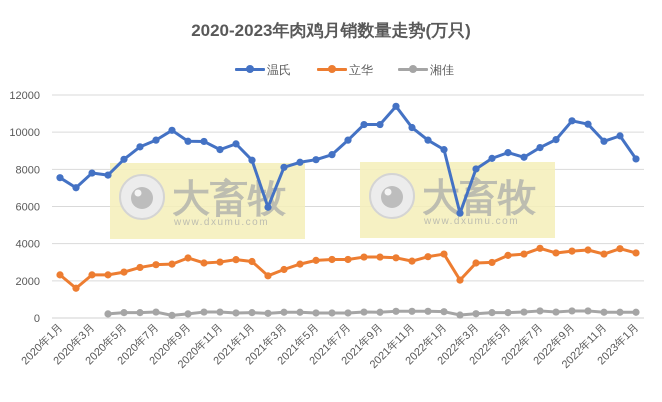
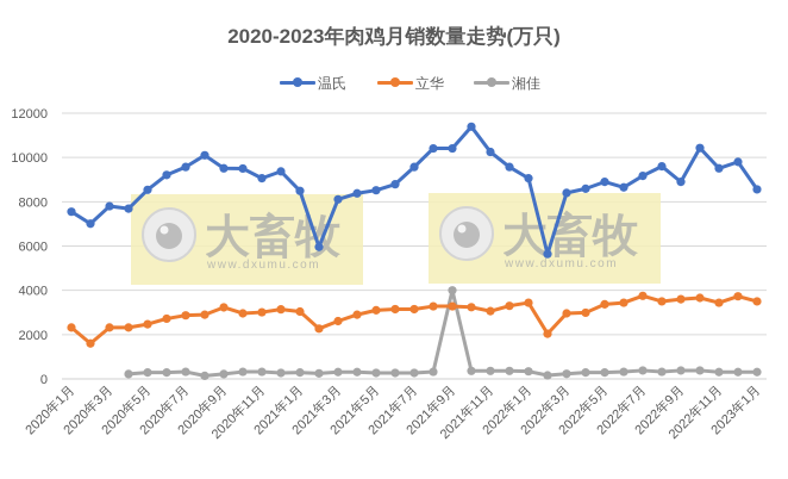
湘佳/2021年9月: 300 -> 4000
温氏/2022年3月: 8000 -> 8400
温氏/2022年9月: 10600 -> 8900
